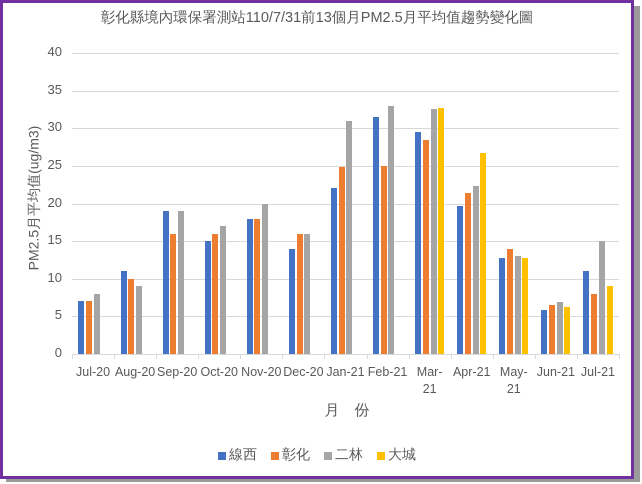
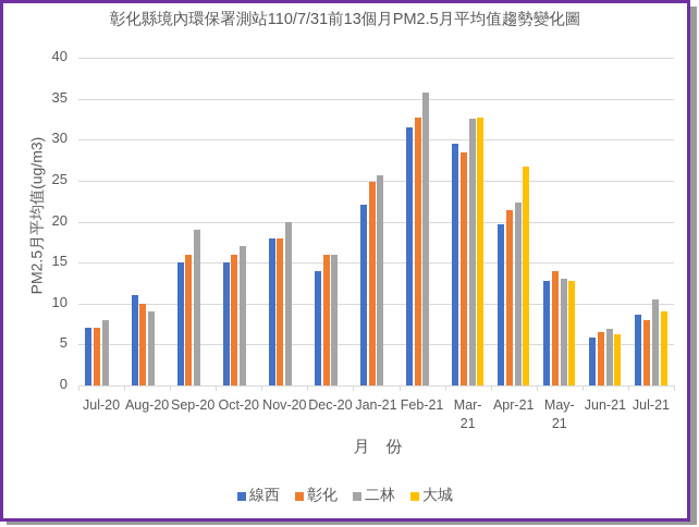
線西/Sep-20: 19 -> 15
二林/Jan-21: 31 -> 26
彰化/Feb-21: 25 -> 33
二林/Feb-21: 33 -> 36
線西/Jul-21: 11 -> 9
二林/Jul-21: 15 -> 10
